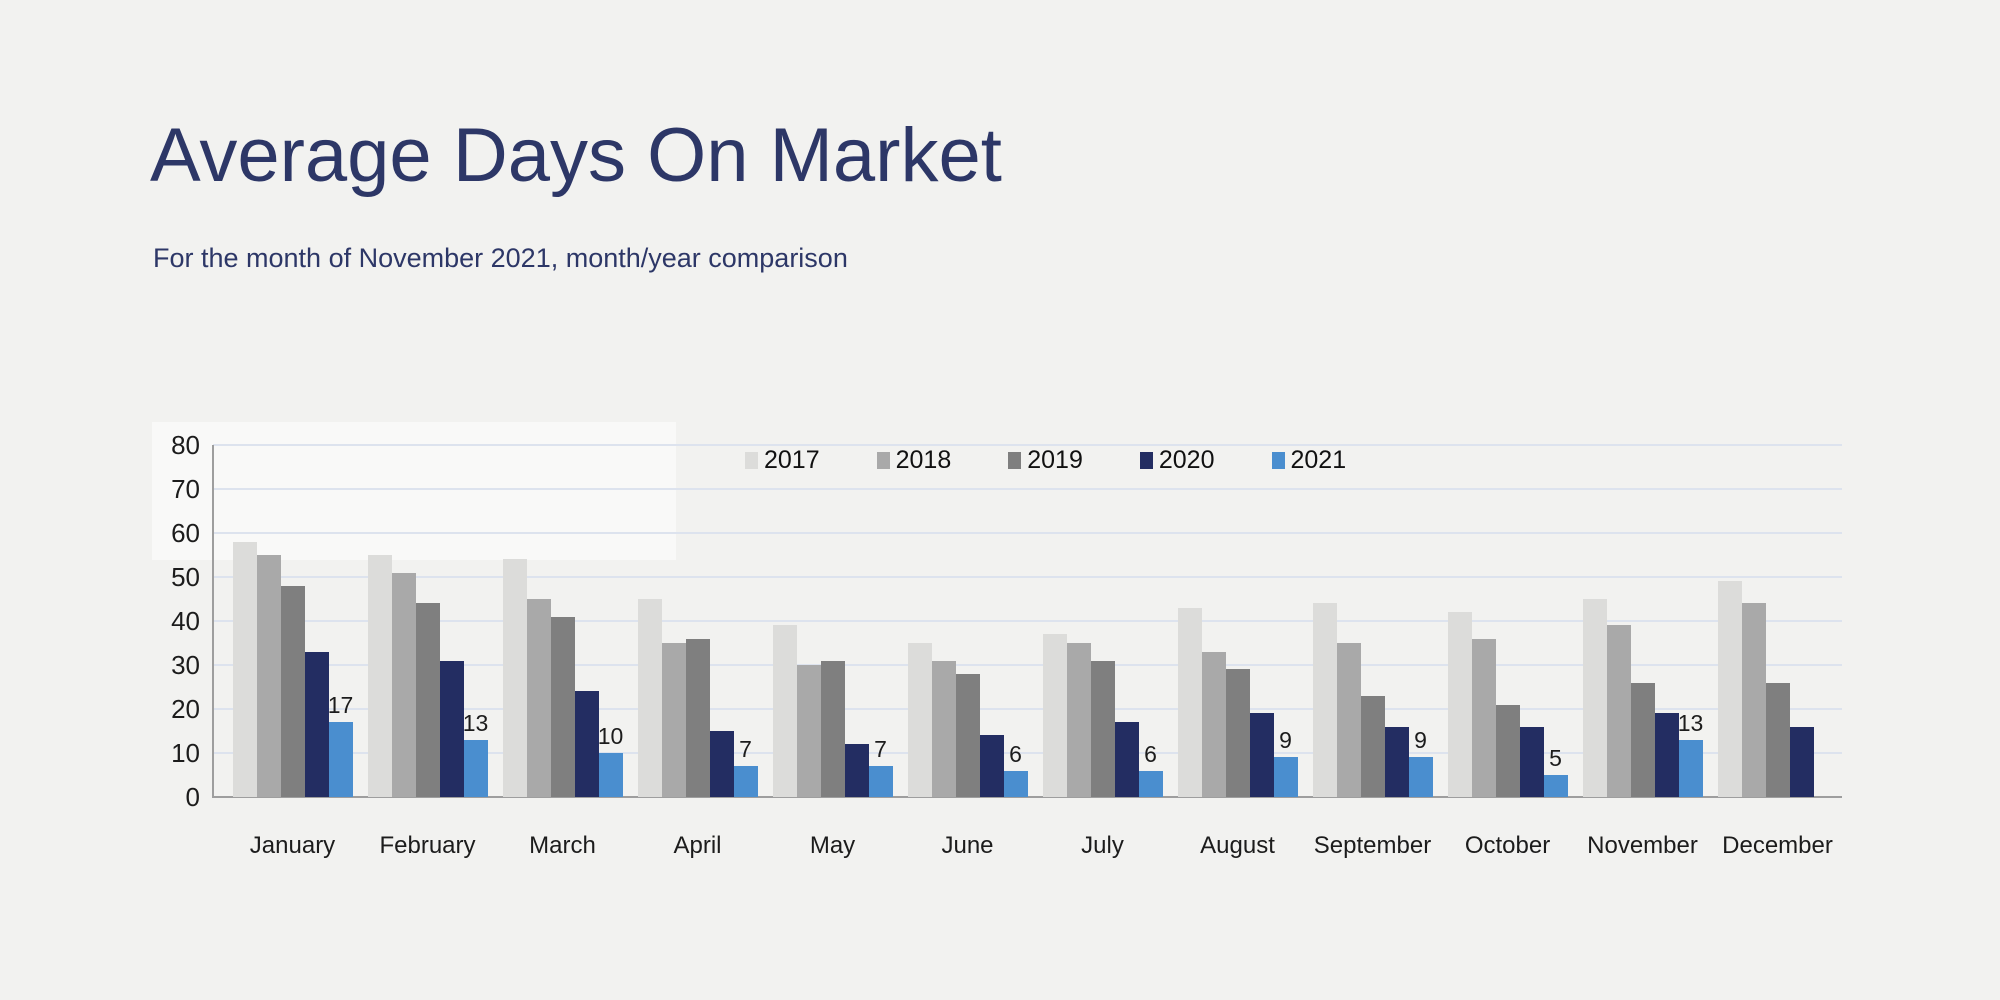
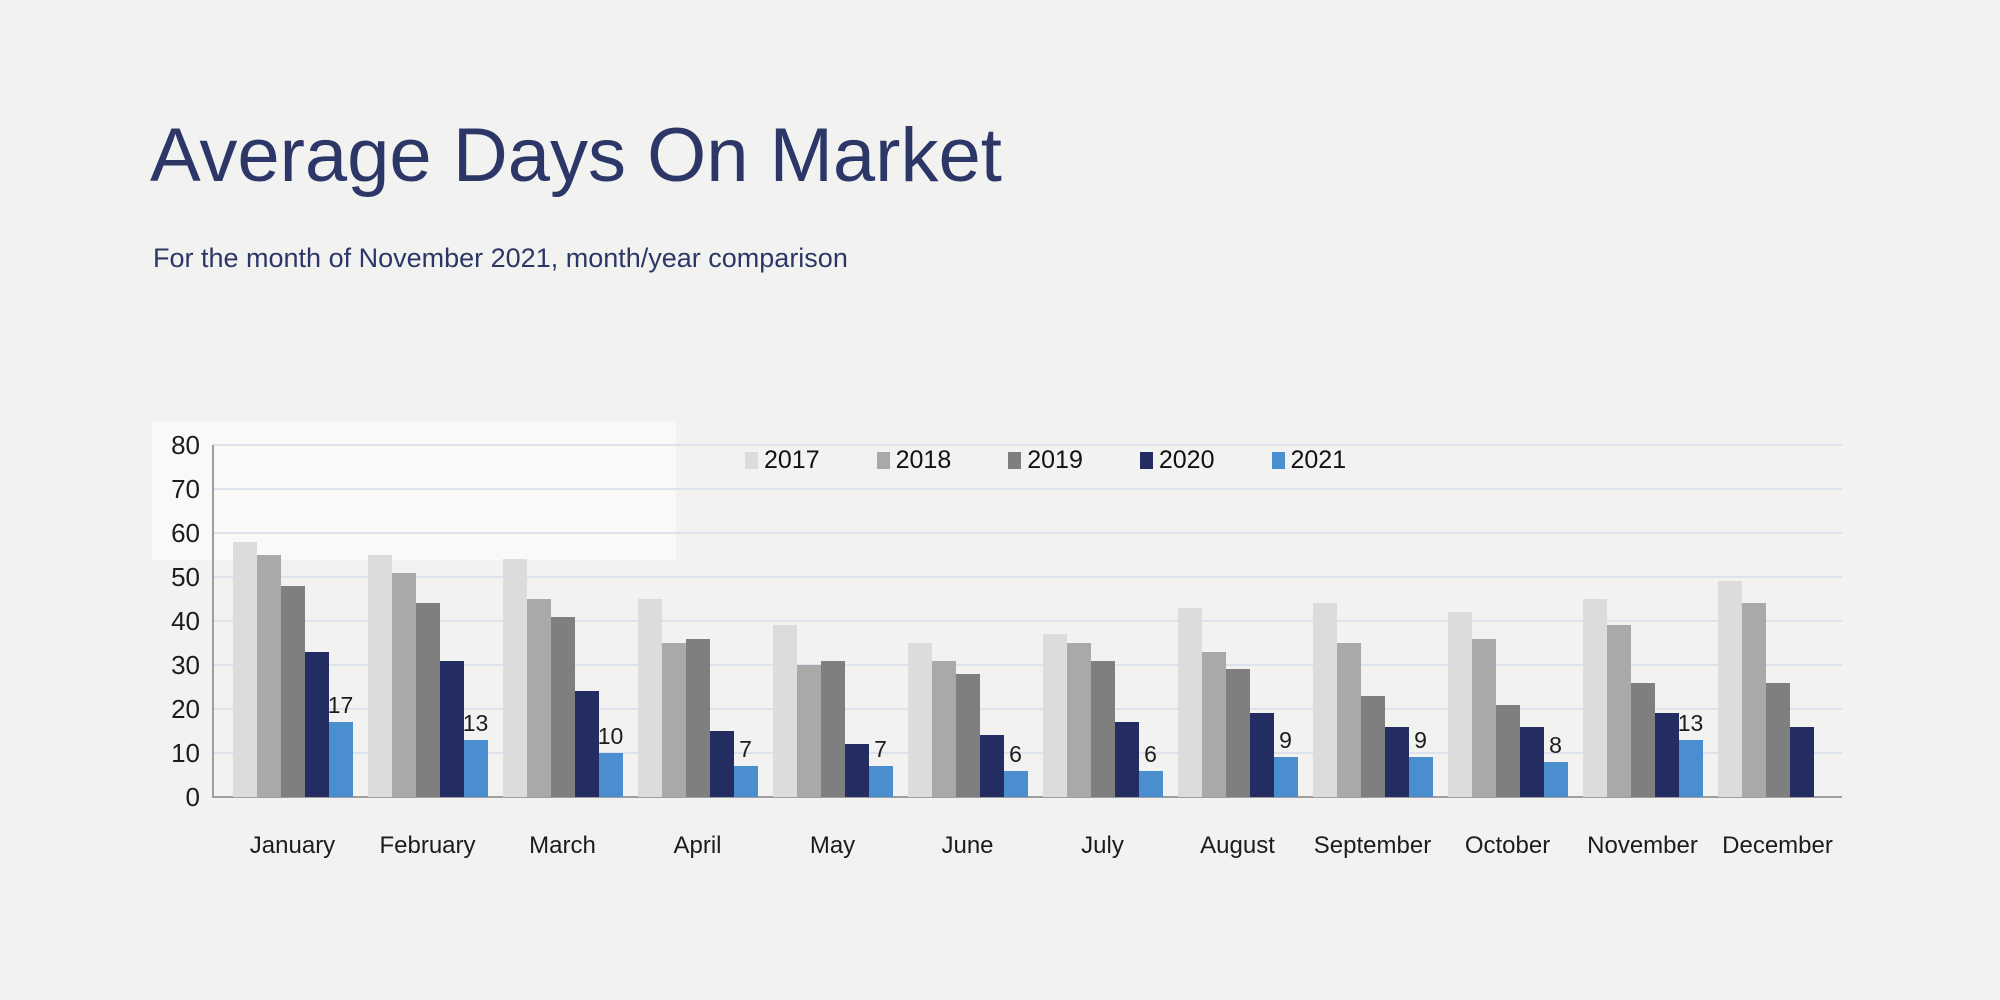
2021/October: 5 -> 8
